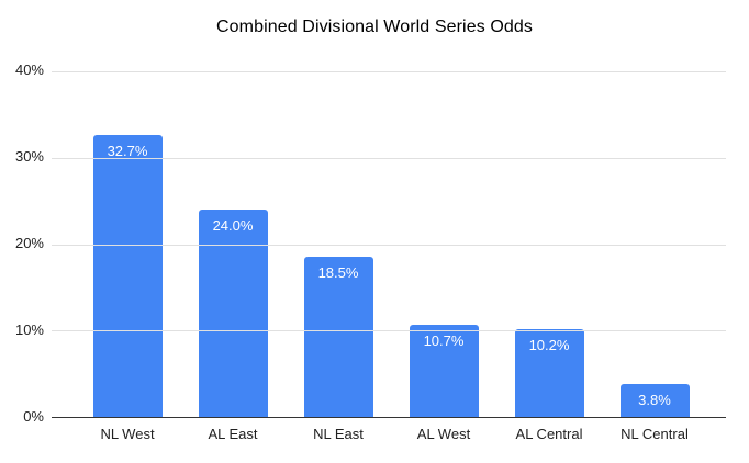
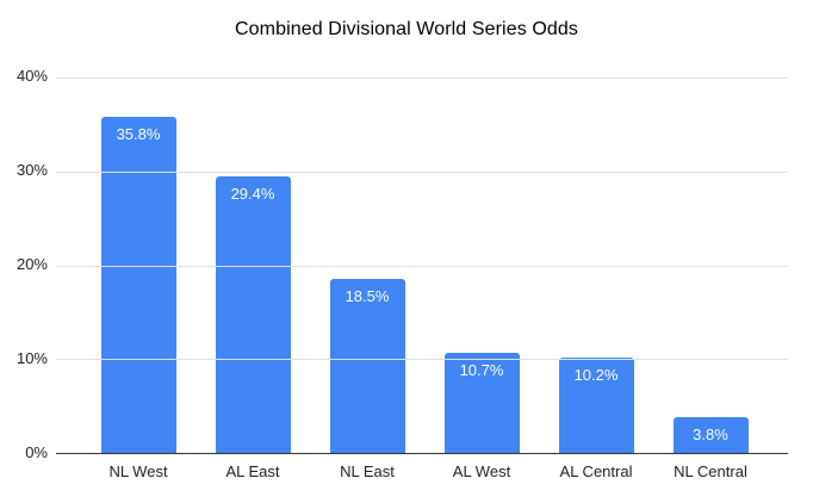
NL West: 32.7% -> 35.8%
AL East: 24.0% -> 29.4%
